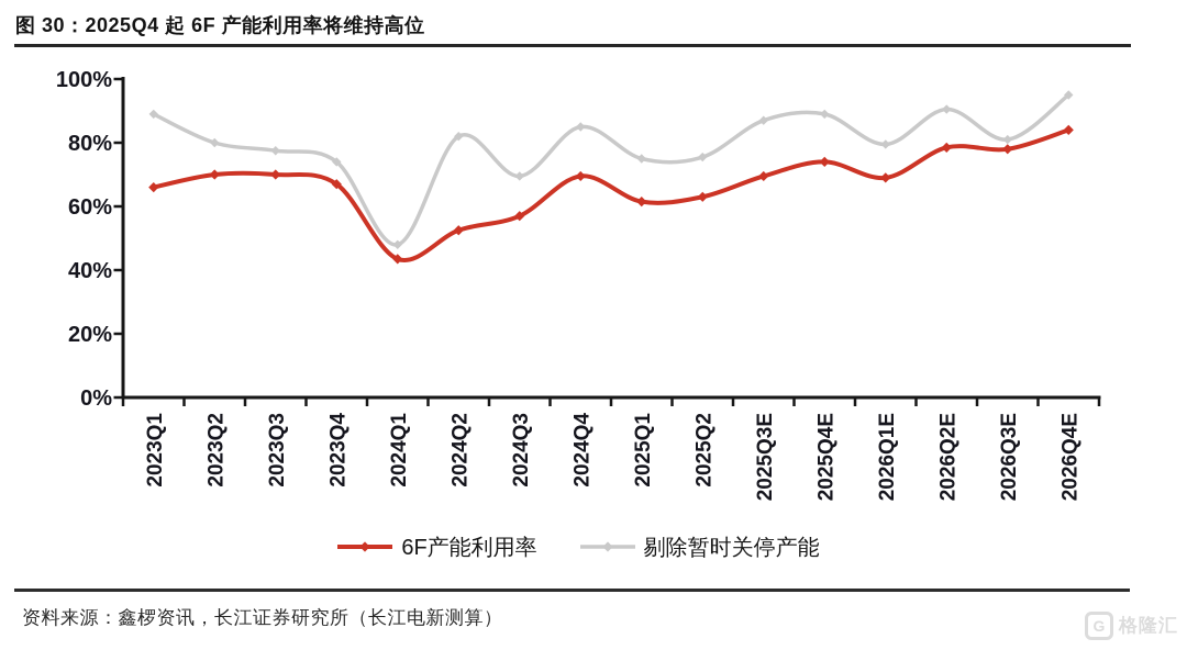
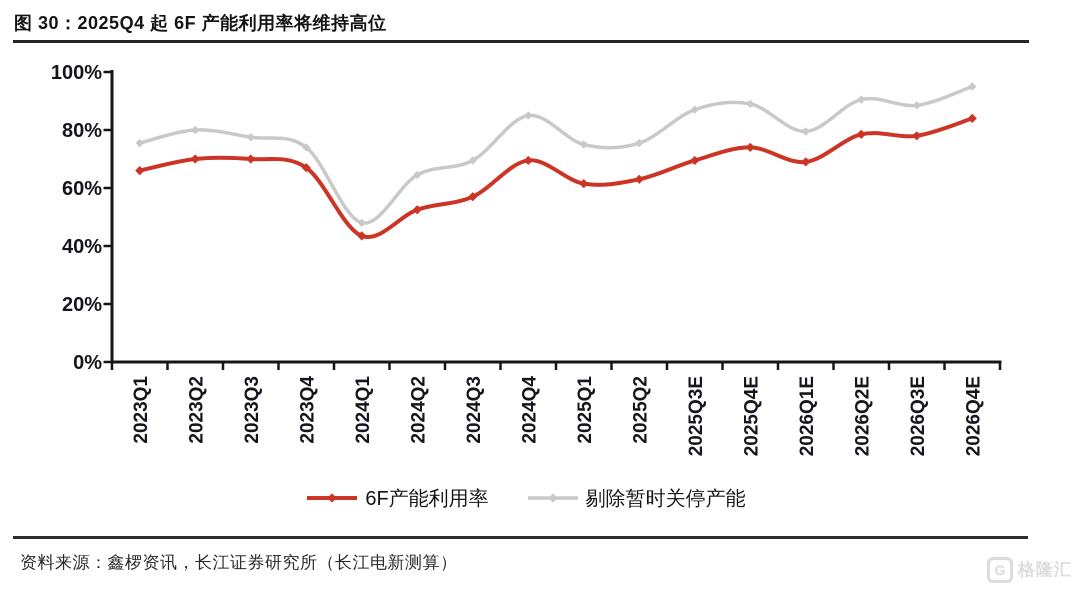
剔除暂时关停产能/2023Q1: 89% -> 76%
剔除暂时关停产能/2024Q2: 82% -> 64%
剔除暂时关停产能/2026Q3E: 81% -> 88%
